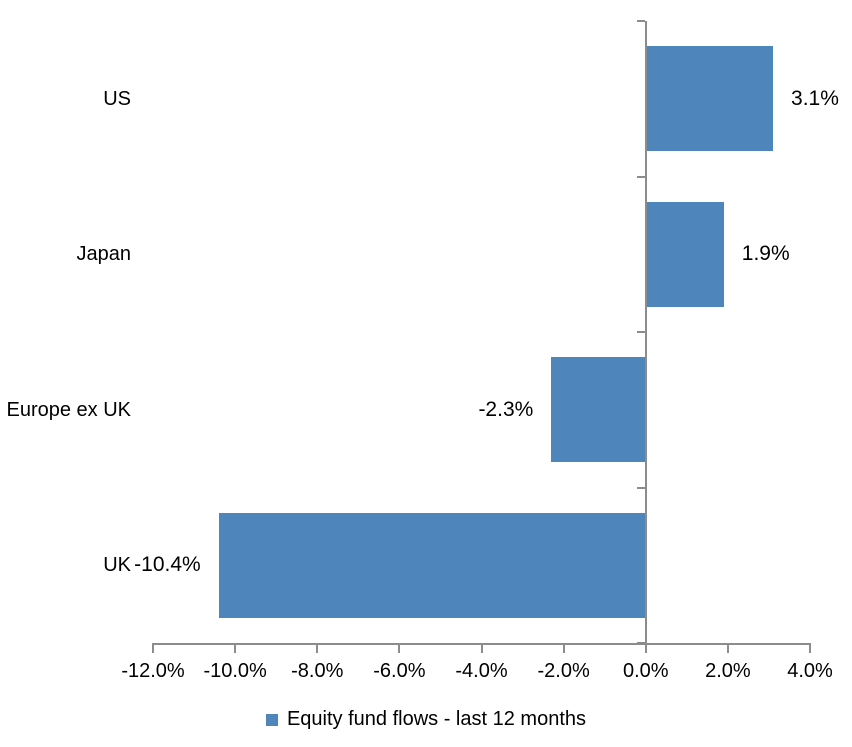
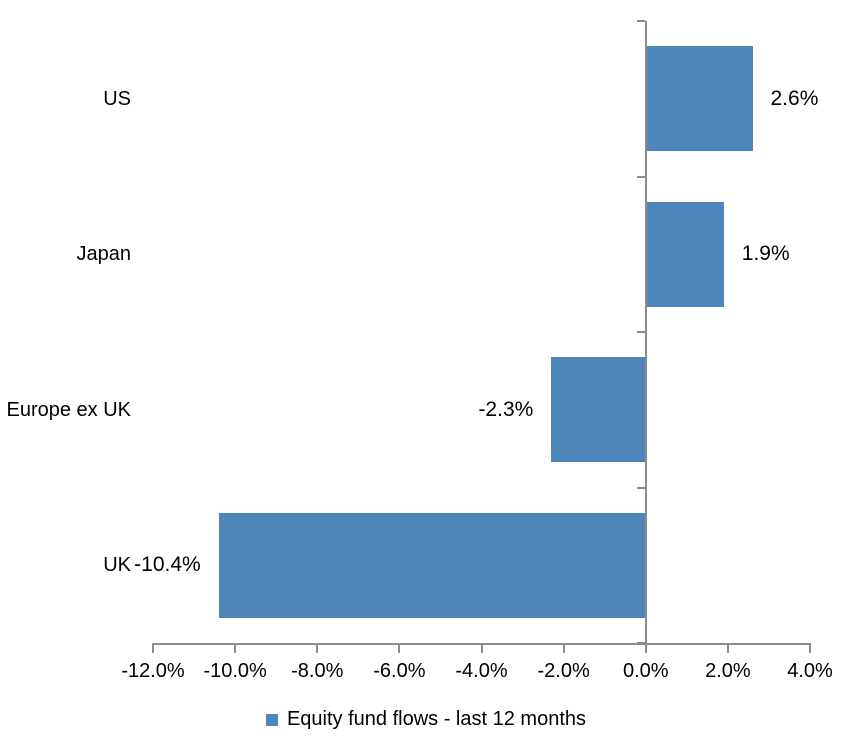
US: 3.1% -> 2.6%
